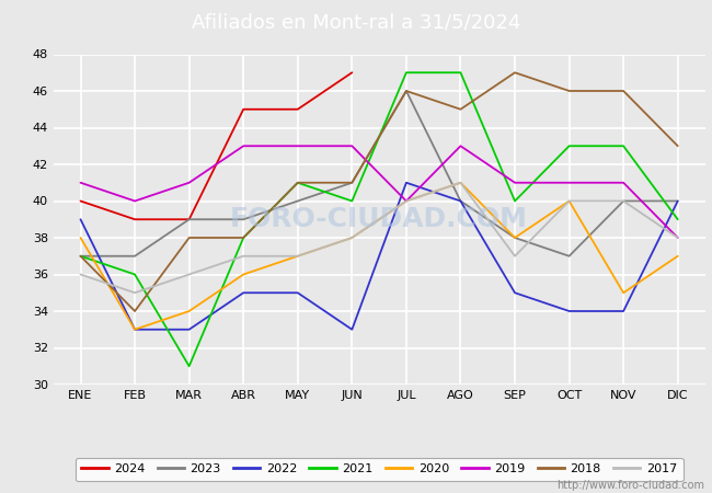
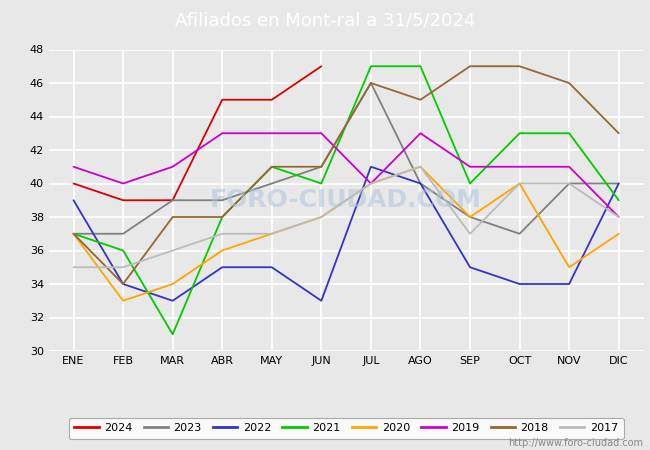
2020/ENE: 38 -> 37
2017/ENE: 36 -> 35
2022/FEB: 33 -> 34
2018/OCT: 46 -> 47
